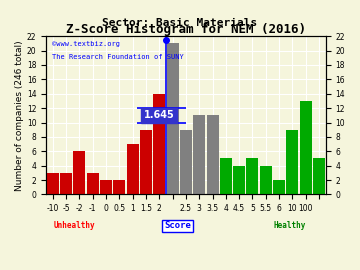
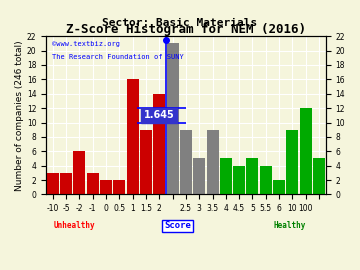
1: 7 -> 16
3: 11 -> 5
3.5: 11 -> 9
100: 13 -> 12
